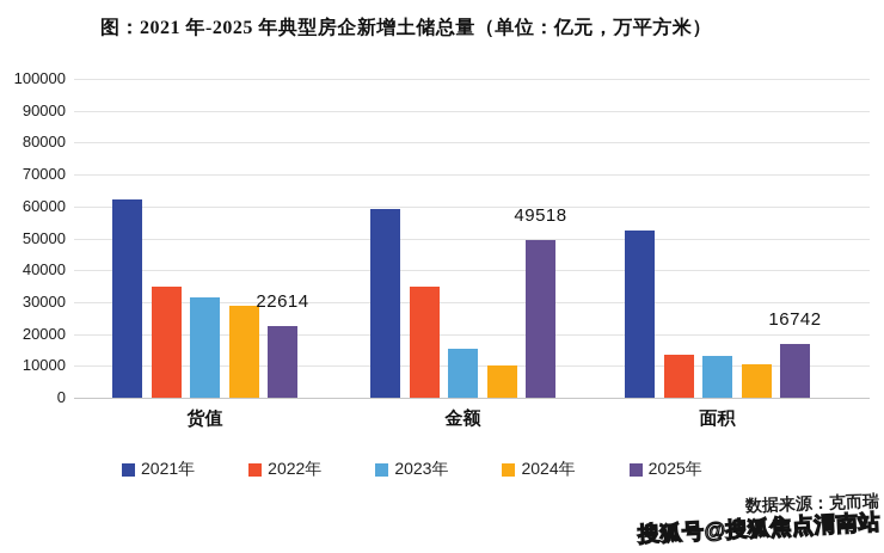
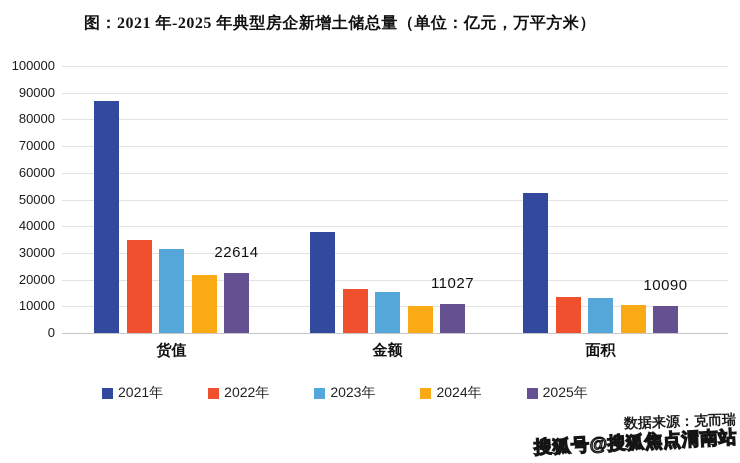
2021年/货值: 62000 -> 87000
2024年/货值: 29000 -> 22000
2021年/金额: 59000 -> 38000
2022年/金额: 35000 -> 16000
2025年/金额: 49518 -> 11027
2025年/面积: 16742 -> 10090
